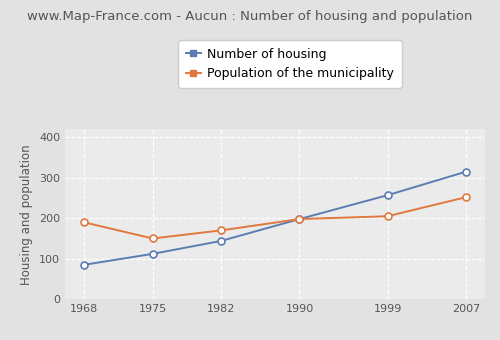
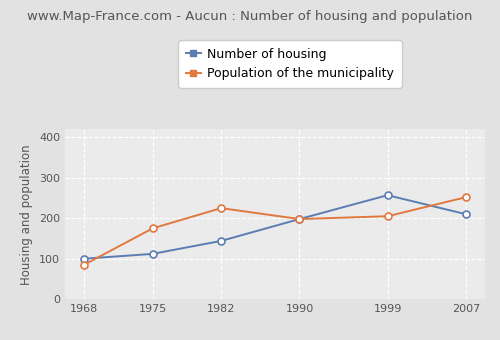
Number of housing/1968: 85 -> 100
Population of the municipality/1968: 190 -> 85
Population of the municipality/1975: 150 -> 175
Population of the municipality/1982: 170 -> 225
Number of housing/2007: 315 -> 210
